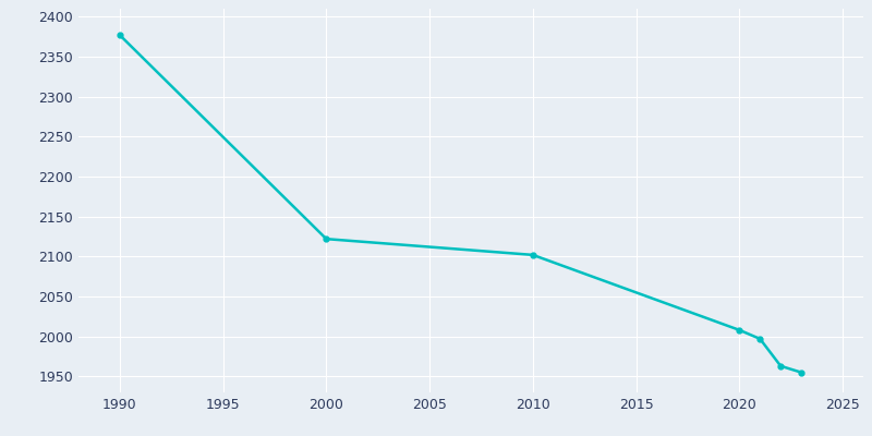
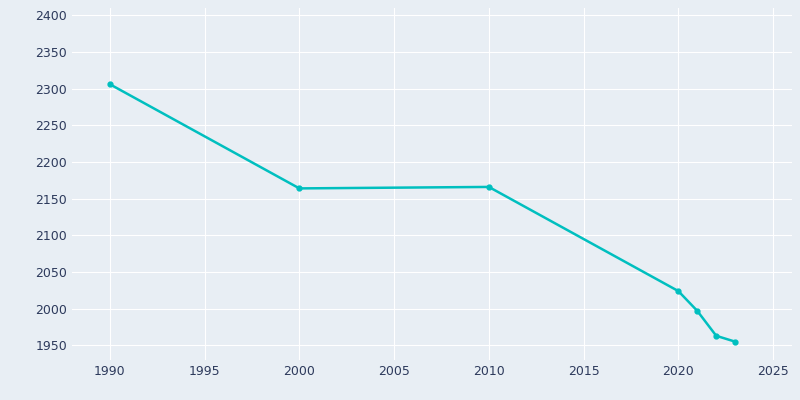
1990: 2377 -> 2306
2000: 2122 -> 2164
2010: 2102 -> 2166
2020: 2008 -> 2024
